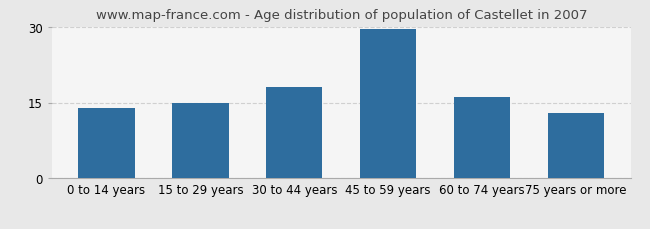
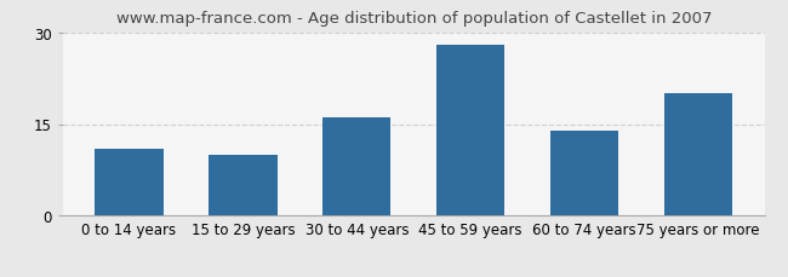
0 to 14 years: 14.0 -> 11.0
15 to 29 years: 15.0 -> 10.0
30 to 44 years: 18.0 -> 16.0
45 to 59 years: 29.5 -> 28.0
60 to 74 years: 16.0 -> 14.0
75 years or more: 13.0 -> 20.0
